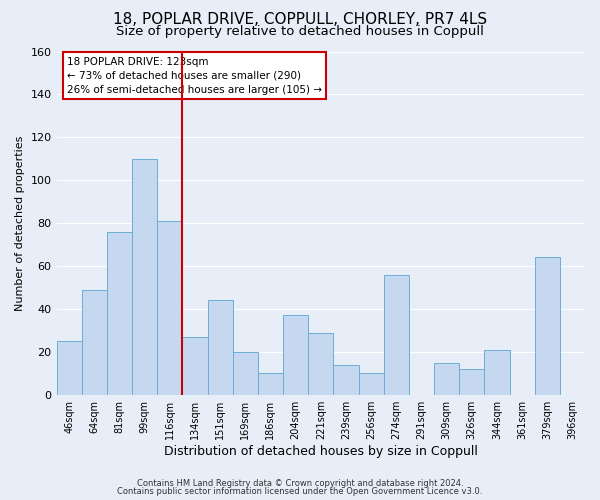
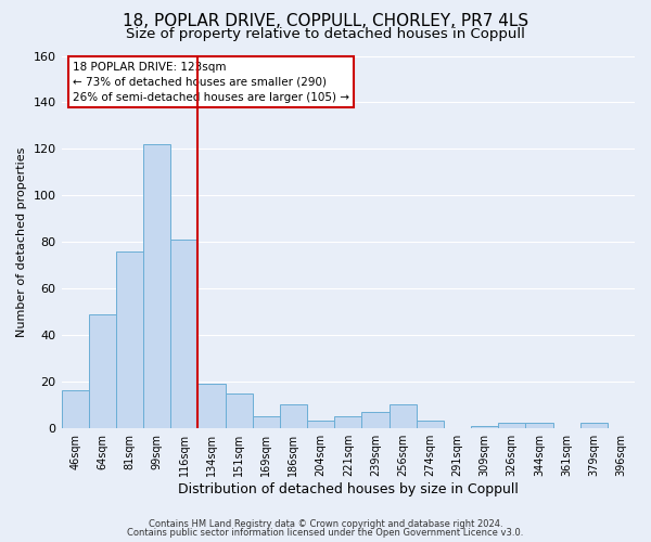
46sqm: 25 -> 16
99sqm: 110 -> 122
134sqm: 27 -> 19
151sqm: 44 -> 15
169sqm: 20 -> 5
204sqm: 37 -> 3
221sqm: 29 -> 5
239sqm: 14 -> 7
274sqm: 56 -> 3
309sqm: 15 -> 1
326sqm: 12 -> 2
344sqm: 21 -> 2
379sqm: 64 -> 2
